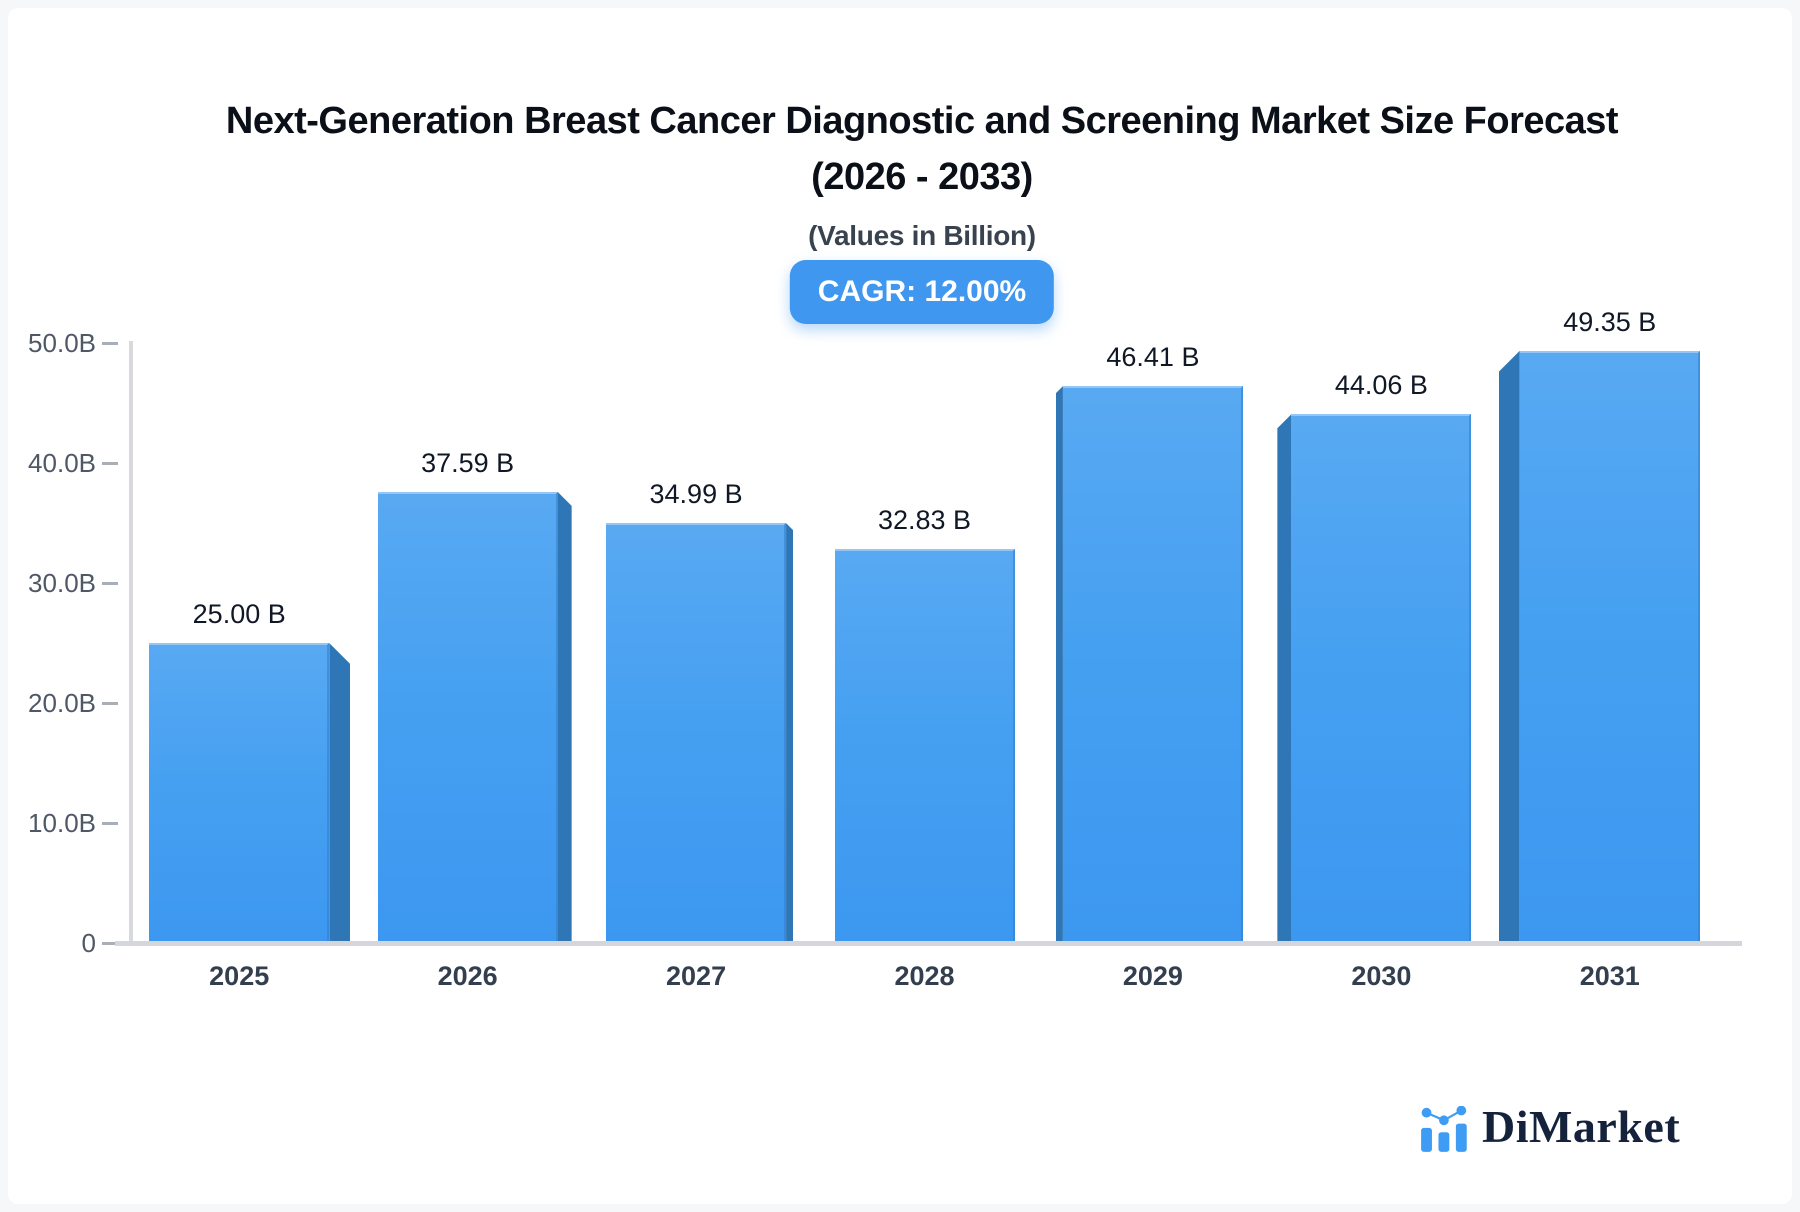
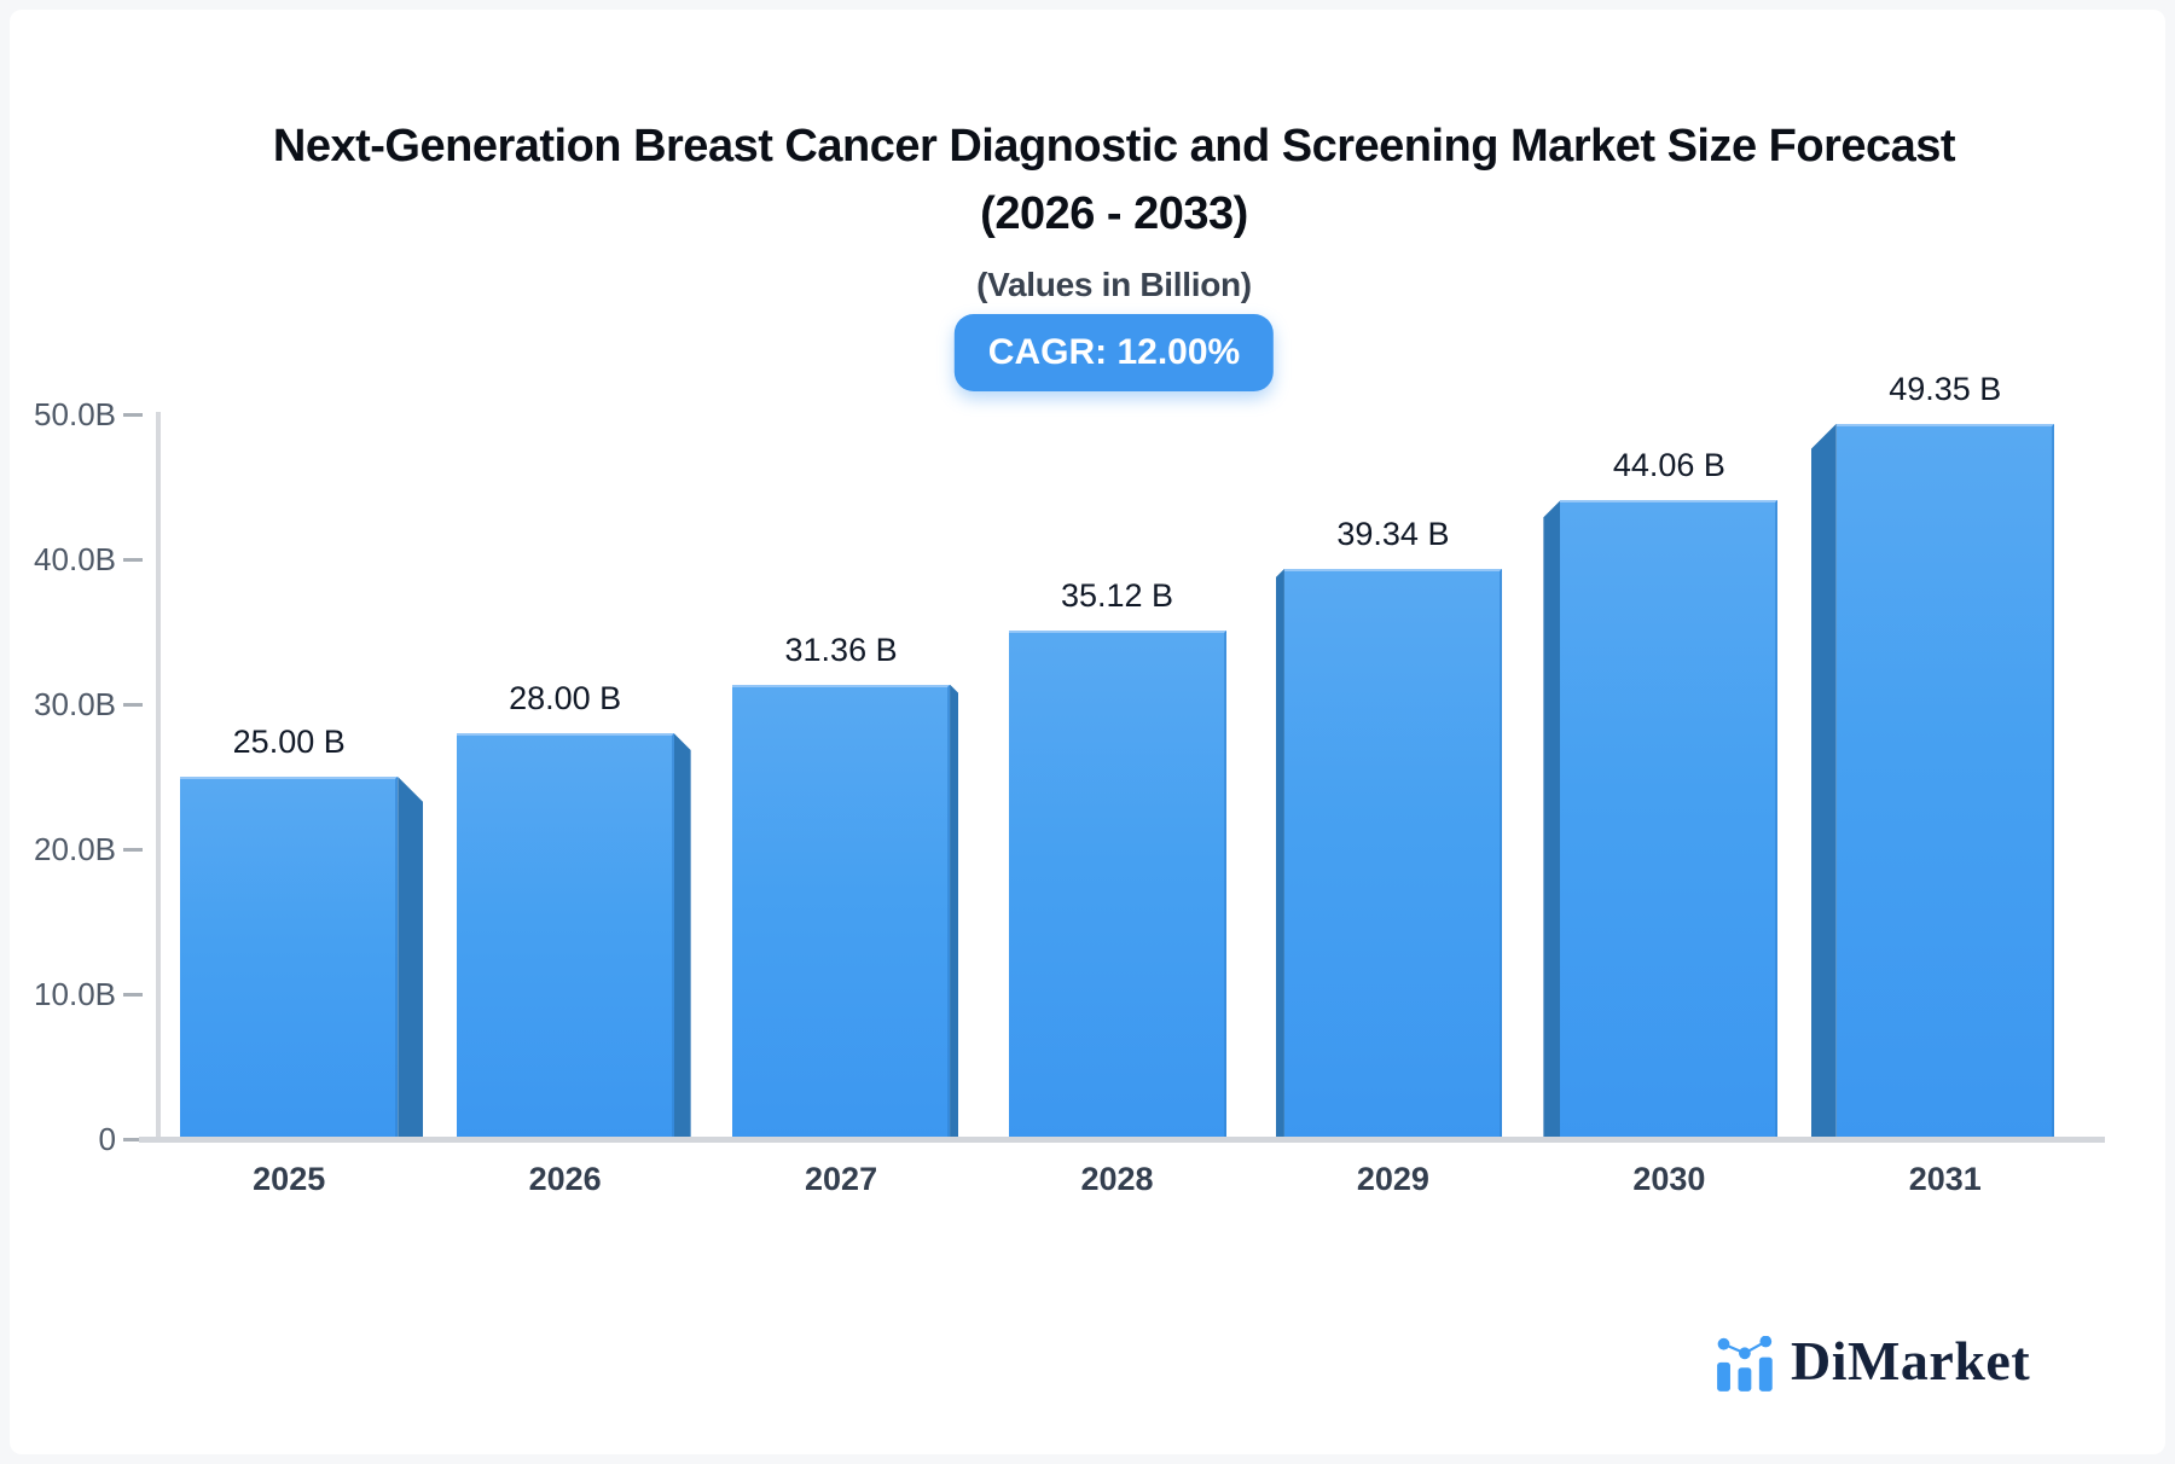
2026: 37.59 -> 28.00
2027: 34.99 -> 31.36
2028: 32.83 -> 35.12
2029: 46.41 -> 39.34
